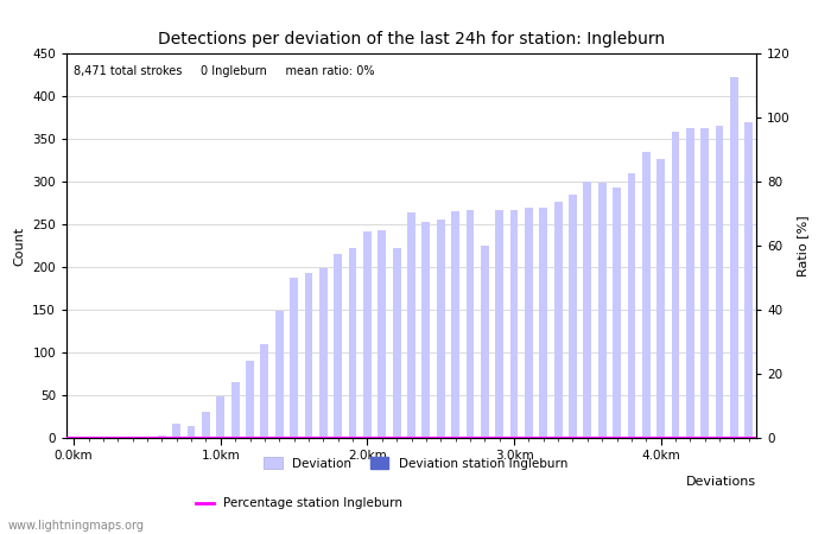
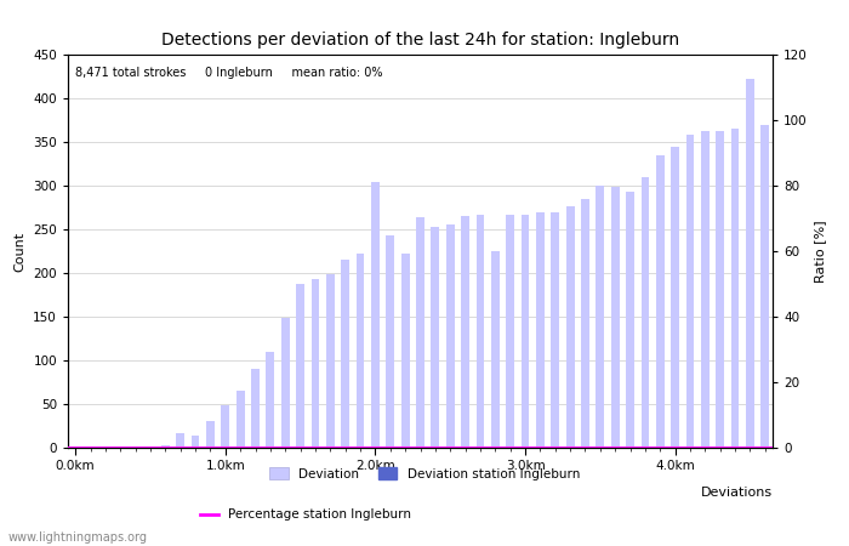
2.0km: 242 -> 304
4.0km: 327 -> 344
